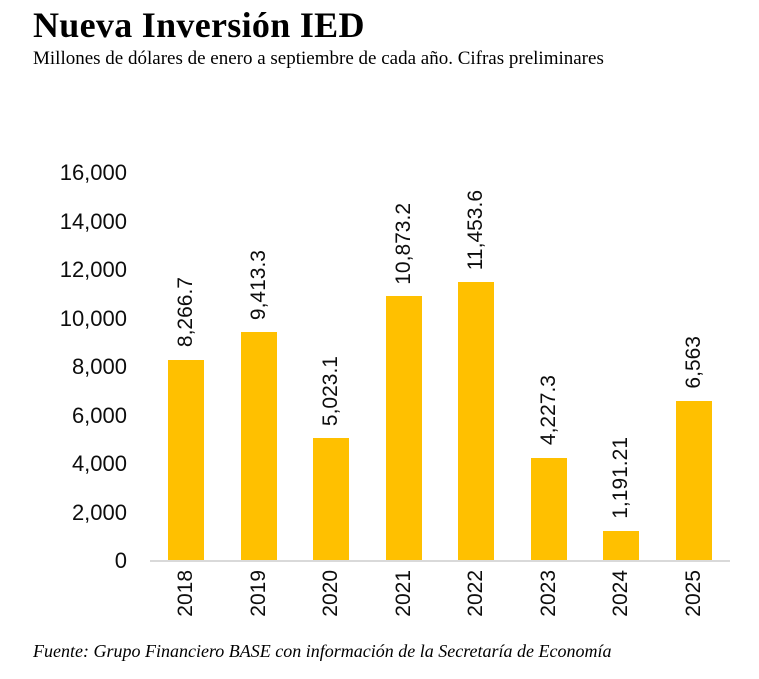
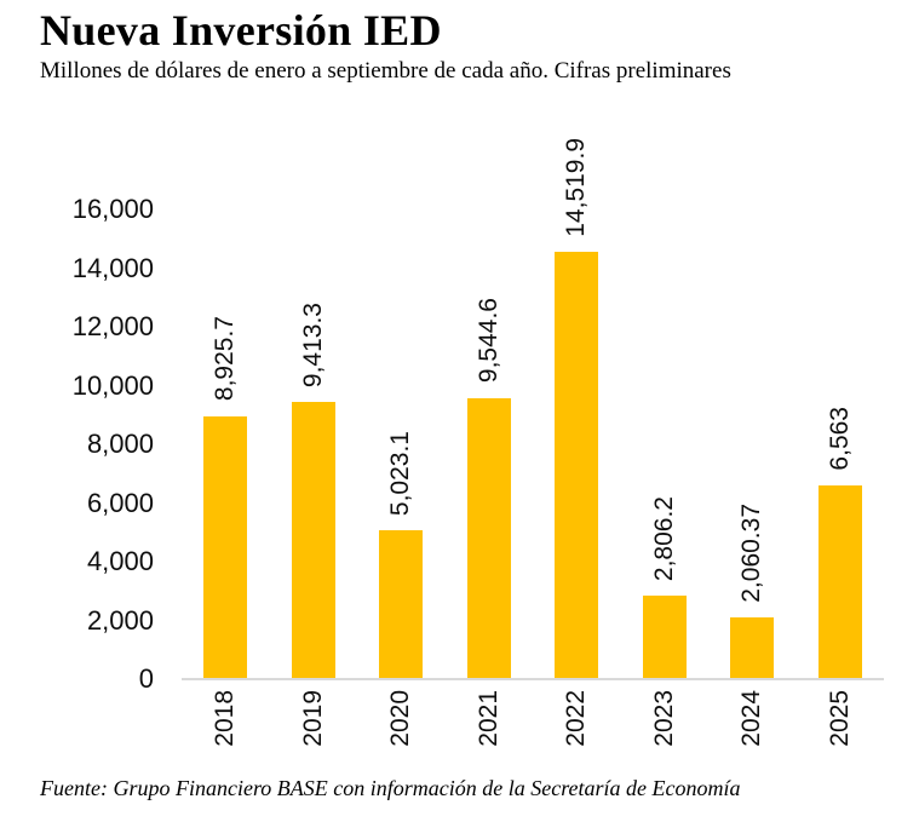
2018: 8,266.7 -> 8,925.7
2021: 10,873.2 -> 9,544.6
2022: 11,453.6 -> 14,519.9
2023: 4,227.3 -> 2,806.2
2024: 1,191.21 -> 2,060.37
